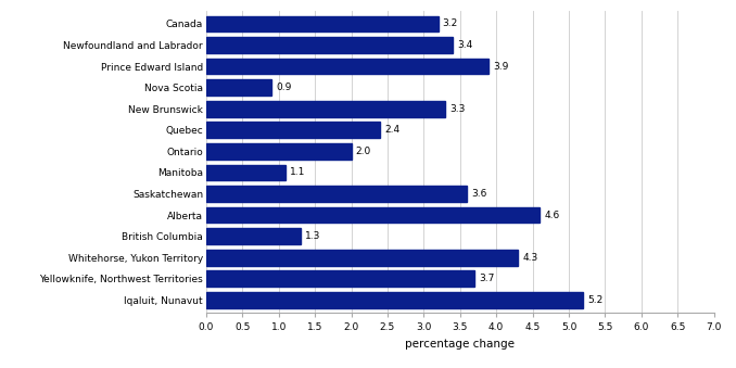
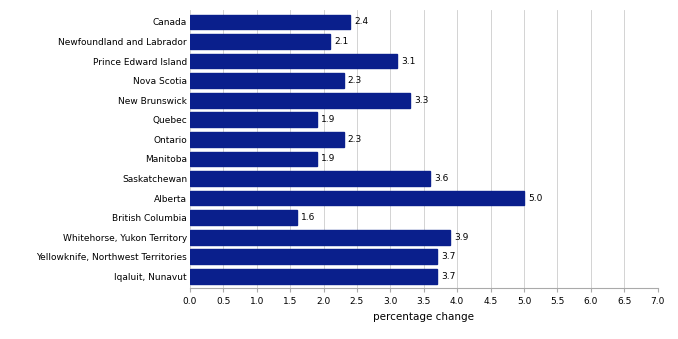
Canada: 3.2 -> 2.4
Newfoundland and Labrador: 3.4 -> 2.1
Prince Edward Island: 3.9 -> 3.1
Nova Scotia: 0.9 -> 2.3
Quebec: 2.4 -> 1.9
Ontario: 2.0 -> 2.3
Manitoba: 1.1 -> 1.9
Alberta: 4.6 -> 5.0
British Columbia: 1.3 -> 1.6
Whitehorse, Yukon Territory: 4.3 -> 3.9
Iqaluit, Nunavut: 5.2 -> 3.7
